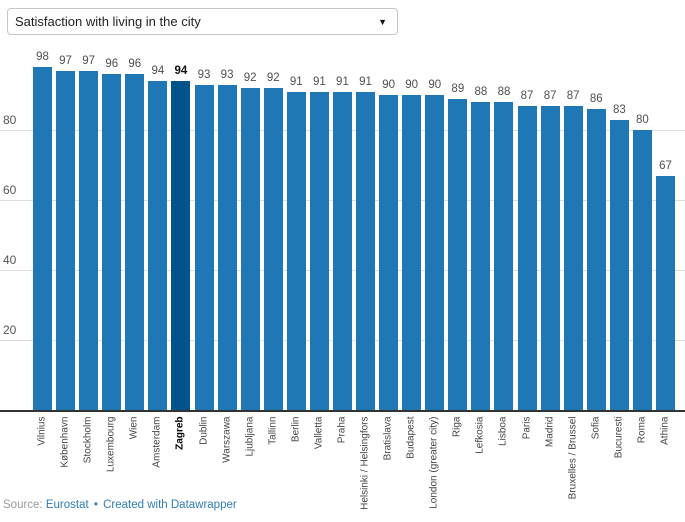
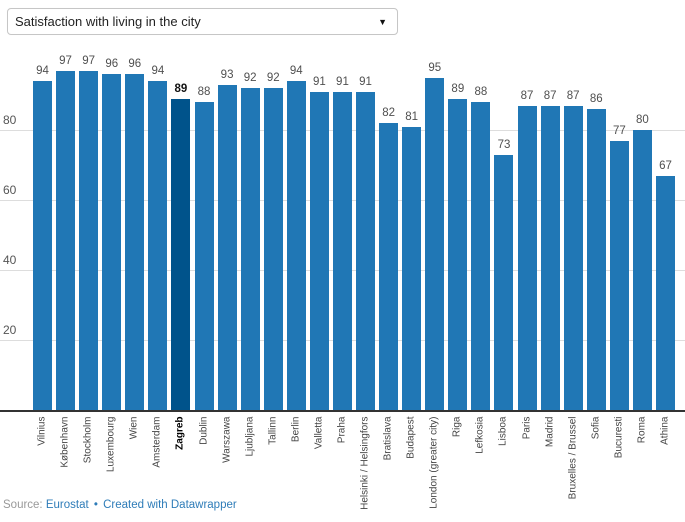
Vilnius: 98 -> 94
Zagreb: 94 -> 89
Dublin: 93 -> 88
Berlin: 91 -> 94
Bratislava: 90 -> 82
Budapest: 90 -> 81
London (greater city): 90 -> 95
Lisboa: 88 -> 73
Bucuresti: 83 -> 77
